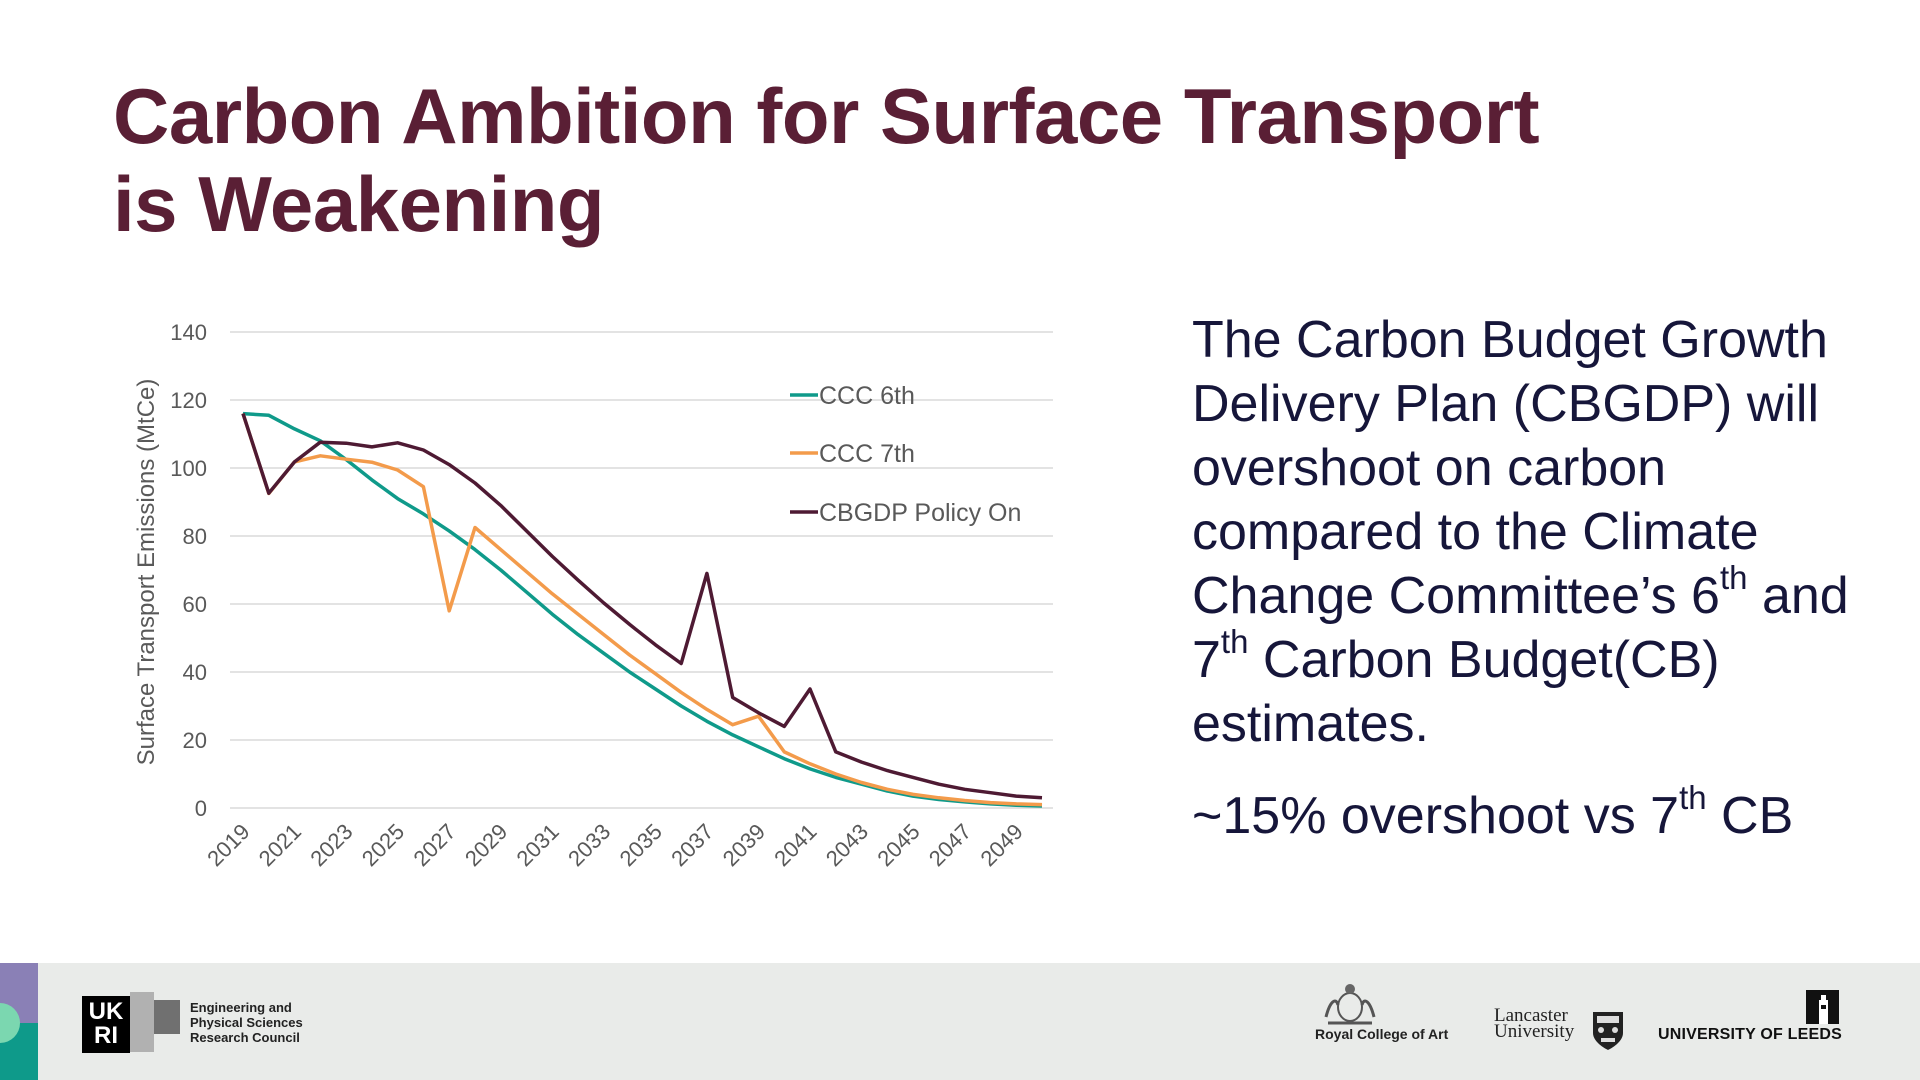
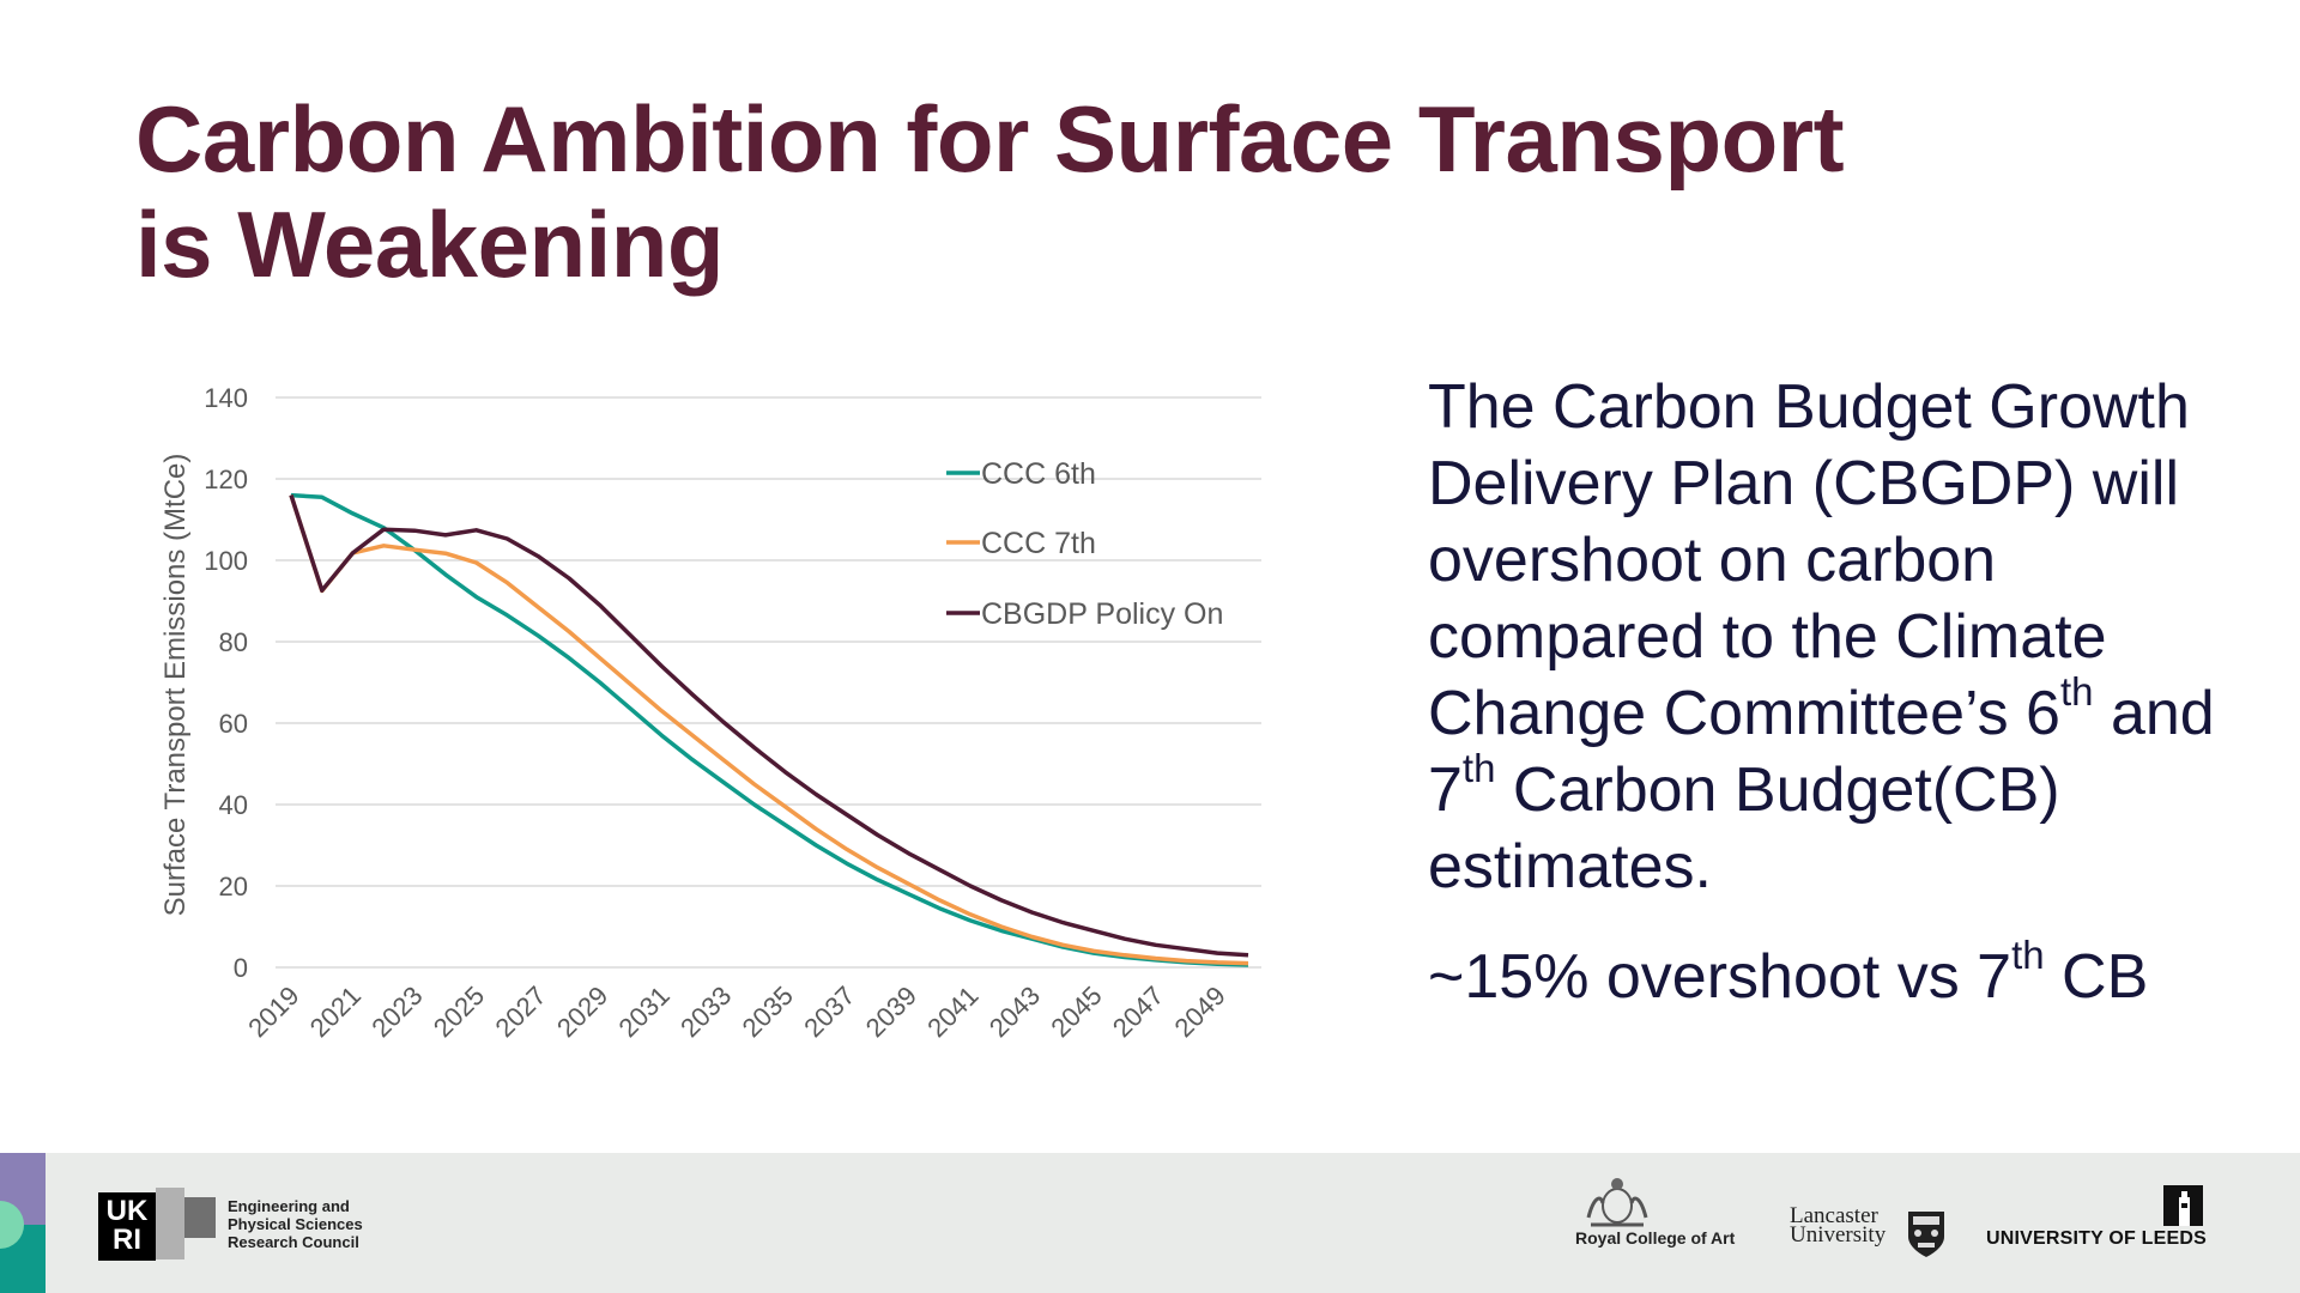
CCC 7th/2027: 58 -> 88
CBGDP Policy On/2037: 69 -> 38
CCC 7th/2039: 27 -> 20
CBGDP Policy On/2041: 35 -> 20
